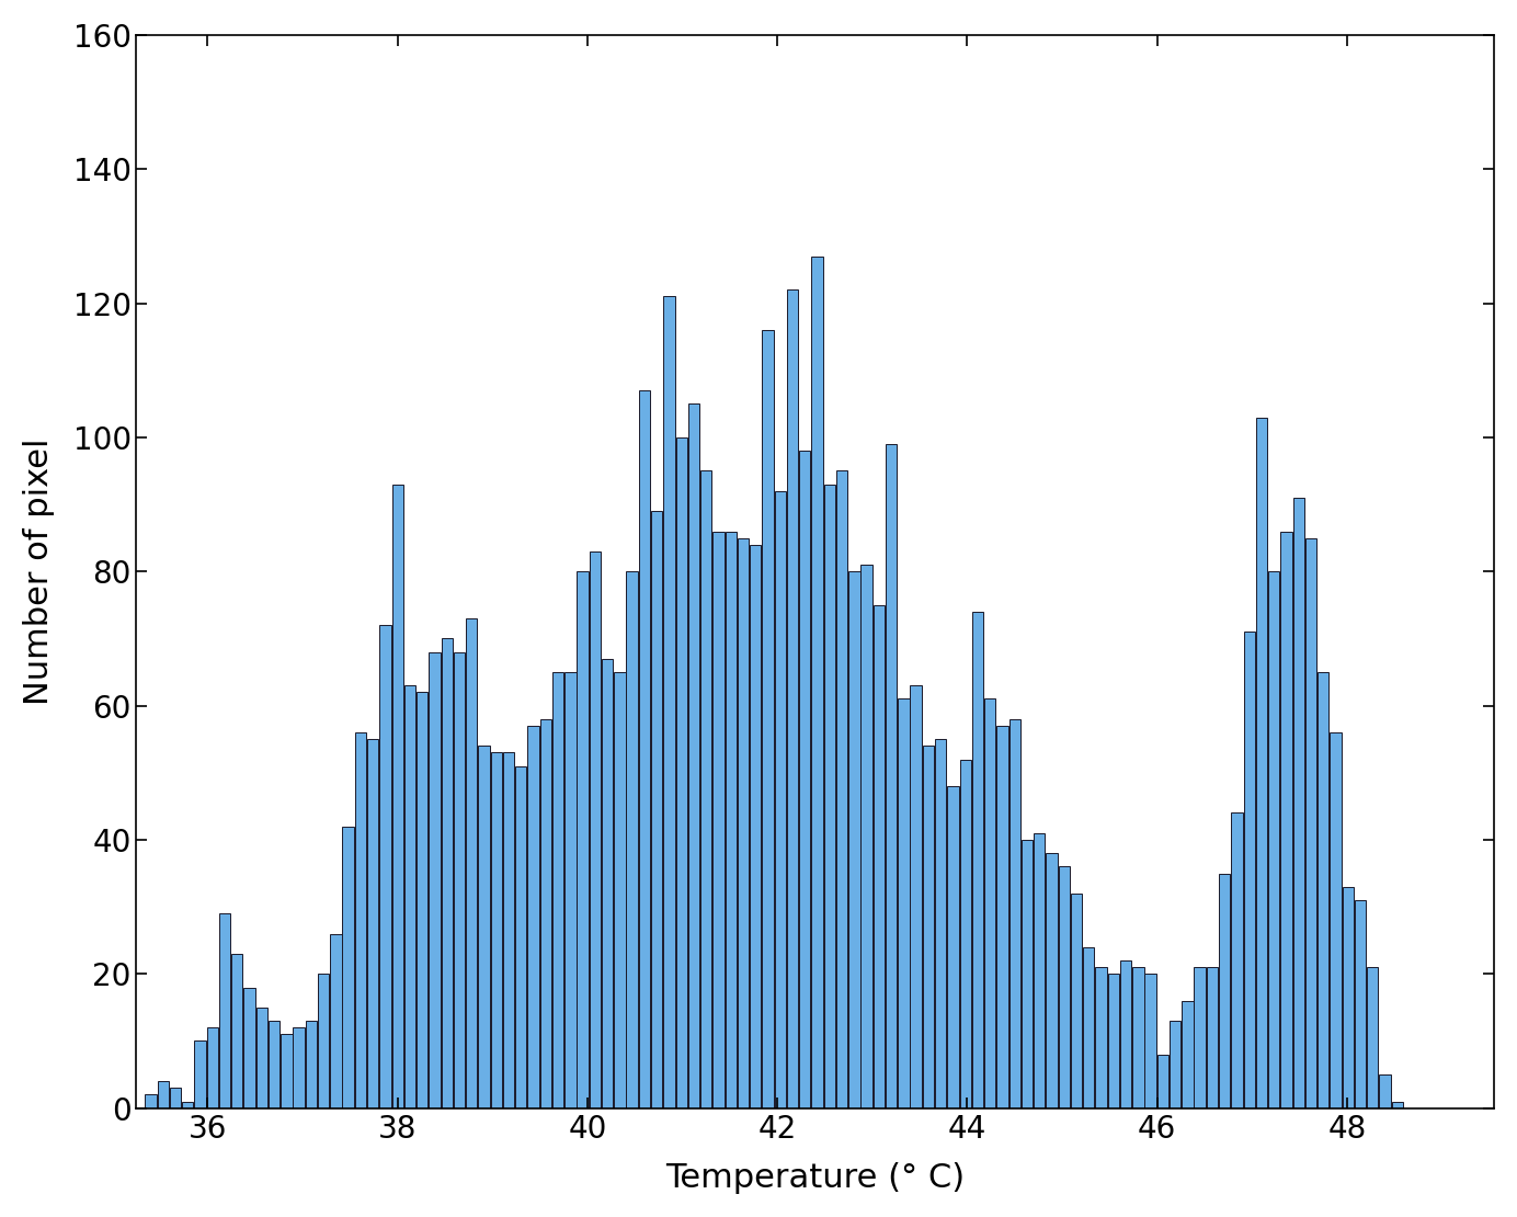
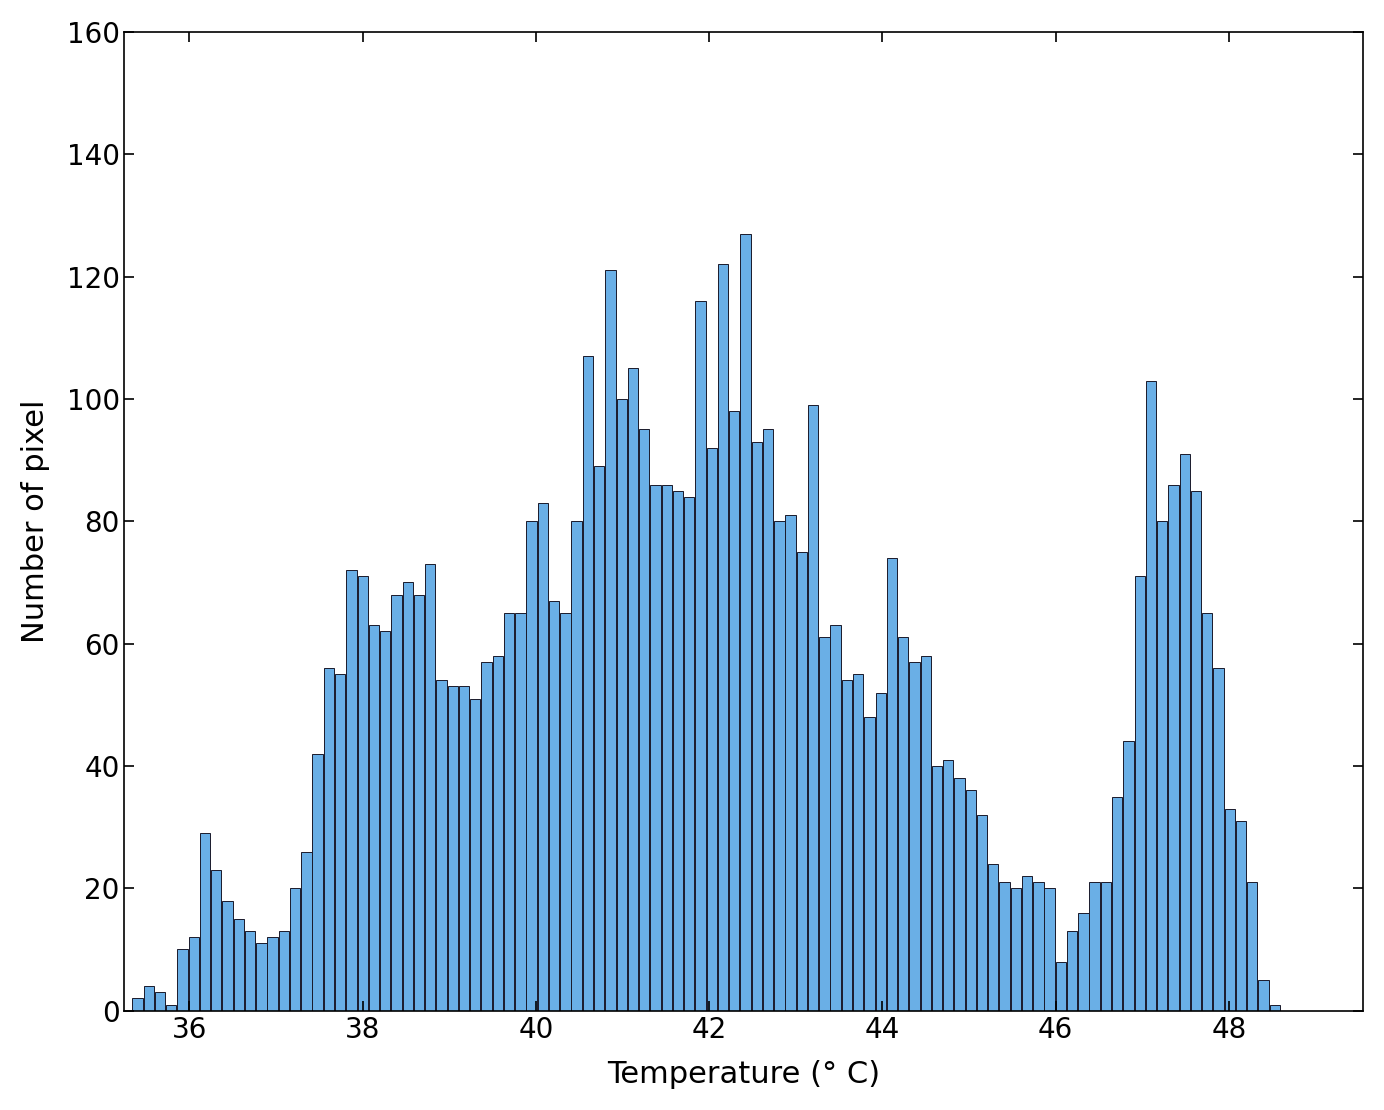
38: 93 -> 71
